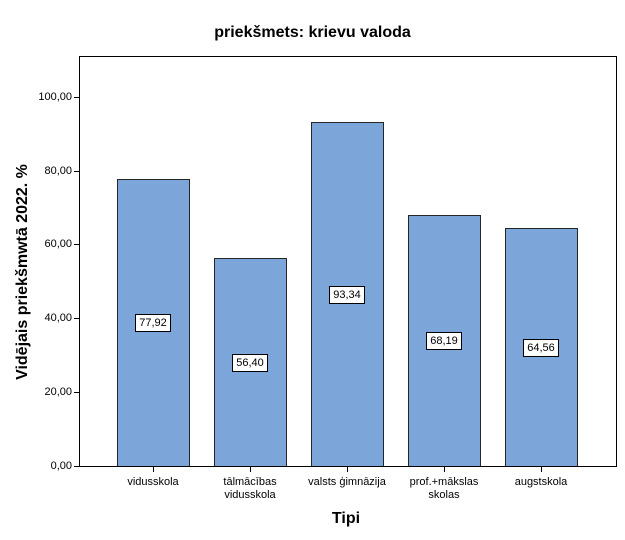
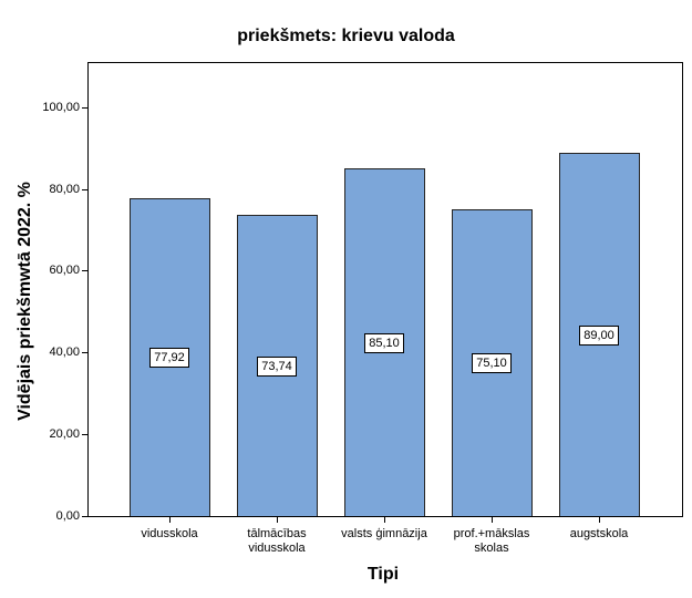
tālmācības vidusskola: 56,40 -> 73,74
valsts ģimnāzija: 93,34 -> 85,10
prof.+mākslas skolas: 68,19 -> 75,10
augstskola: 64,56 -> 89,00
